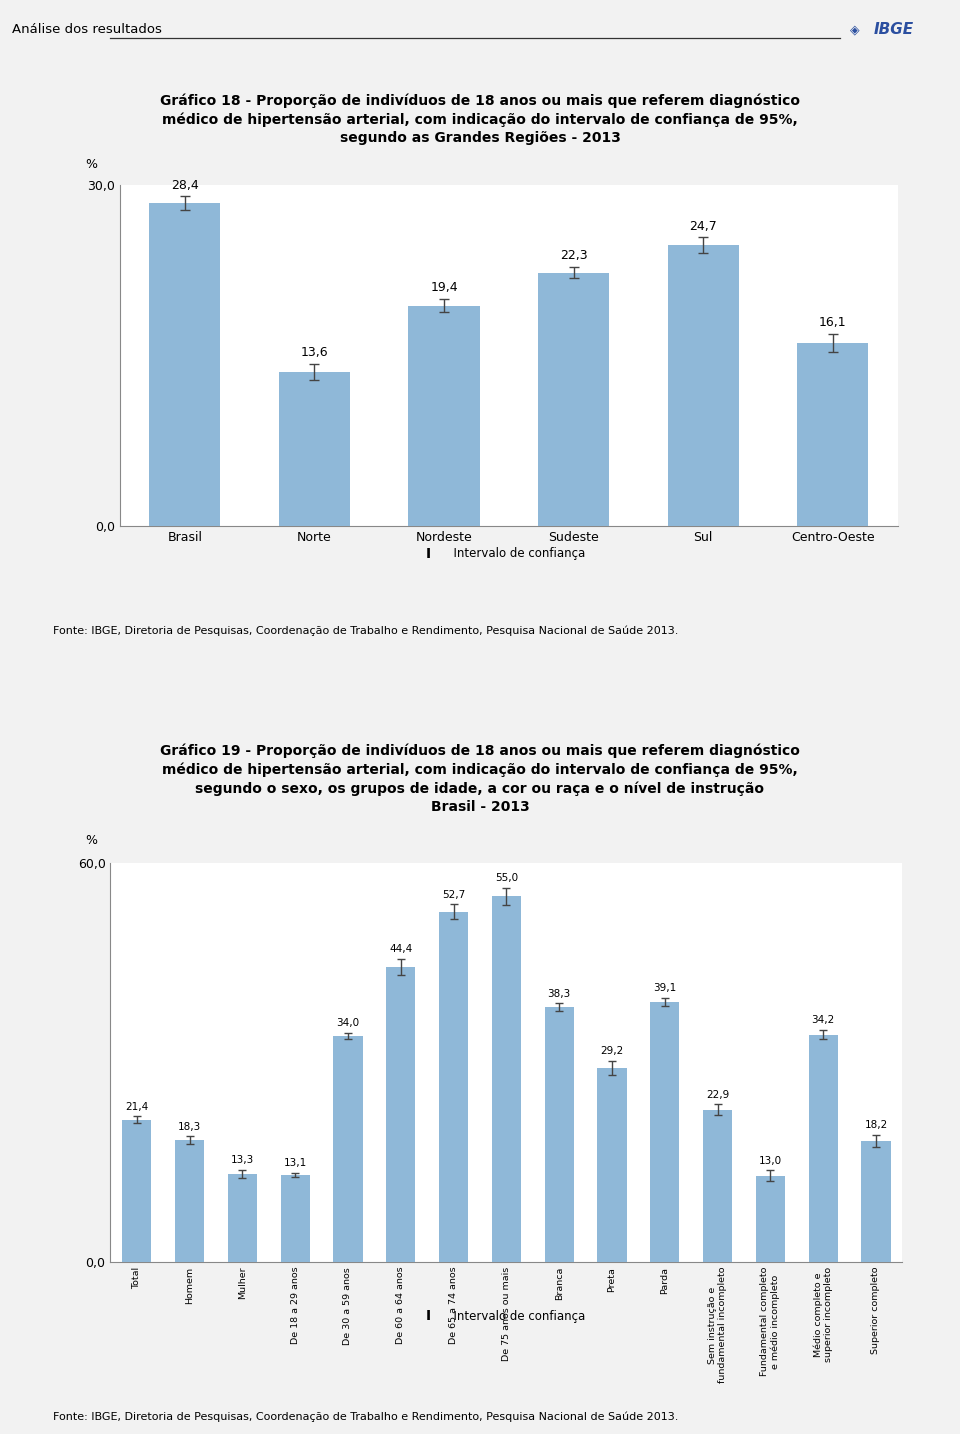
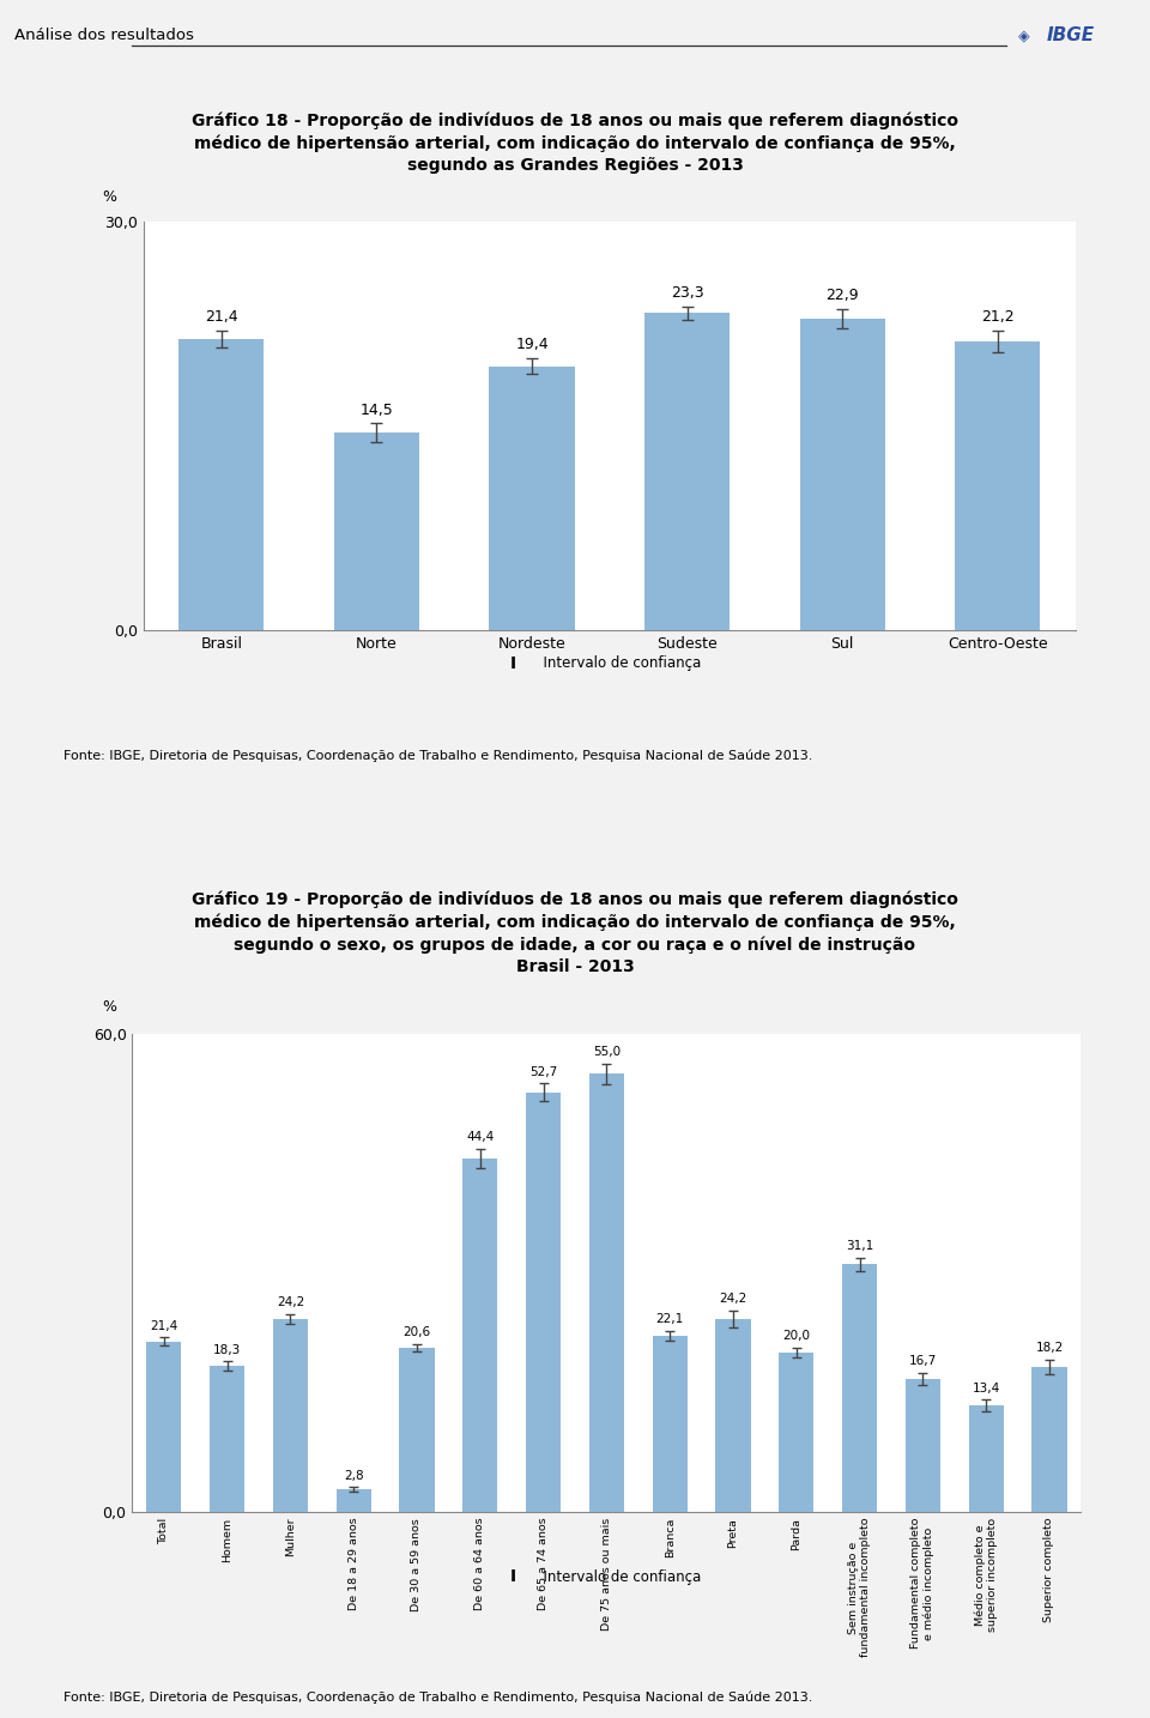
Brasil: 28,4 -> 21,4
Norte: 13,6 -> 14,5
Sudeste: 22,3 -> 23,3
Sul: 24,7 -> 22,9
Centro-Oeste: 16,1 -> 21,2
Mulher: 13,3 -> 24,2
De 18 a 29 anos: 13,1 -> 2,8
De 30 a 59 anos: 34,0 -> 20,6
Branca: 38,3 -> 22,1
Preta: 29,2 -> 24,2
Parda: 39,1 -> 20,0
Sem instrução e fundamental incompleto: 22,9 -> 31,1
Fundamental completo e médio incompleto: 13,0 -> 16,7
Médio completo e superior incompleto: 34,2 -> 13,4
